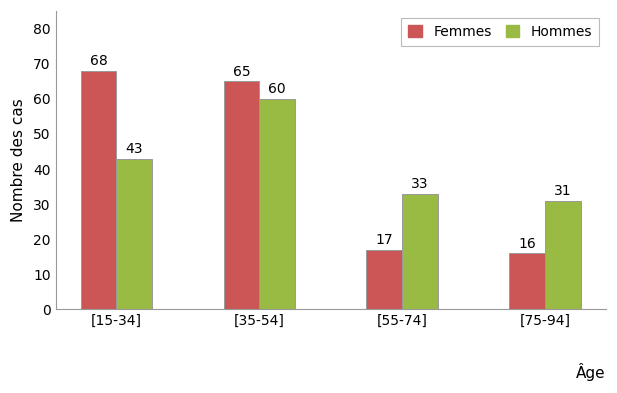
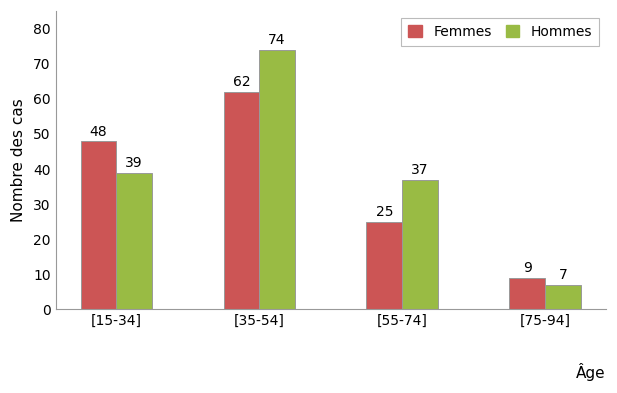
Femmes/[15-34]: 68 -> 48
Hommes/[15-34]: 43 -> 39
Femmes/[35-54]: 65 -> 62
Hommes/[35-54]: 60 -> 74
Femmes/[55-74]: 17 -> 25
Hommes/[55-74]: 33 -> 37
Femmes/[75-94]: 16 -> 9
Hommes/[75-94]: 31 -> 7
